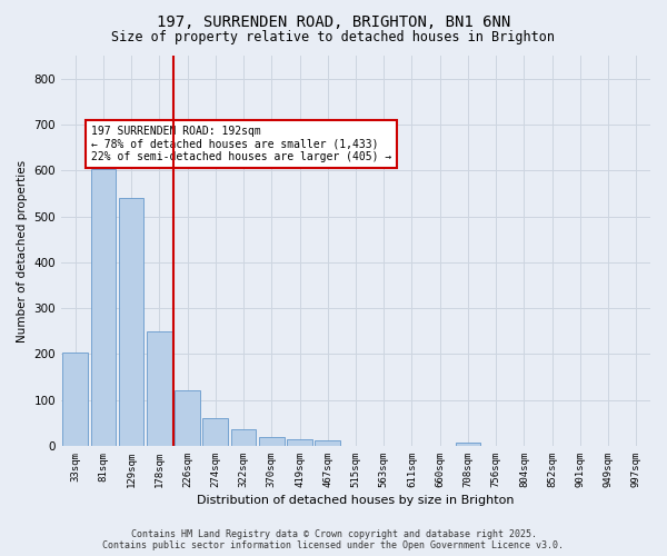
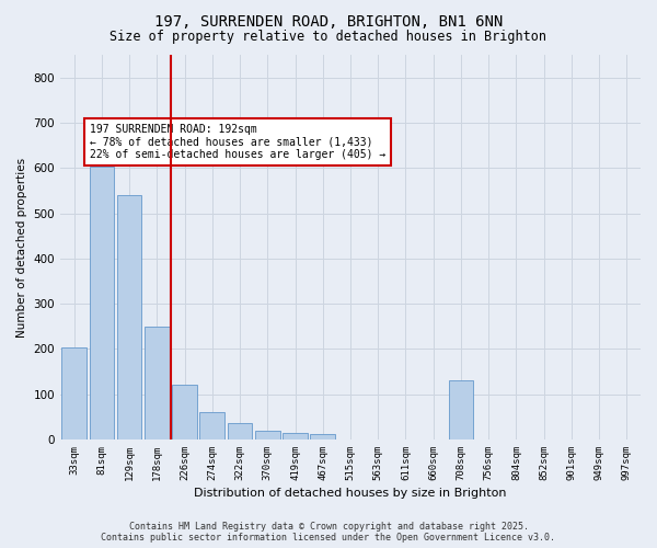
708sqm: 7 -> 130
